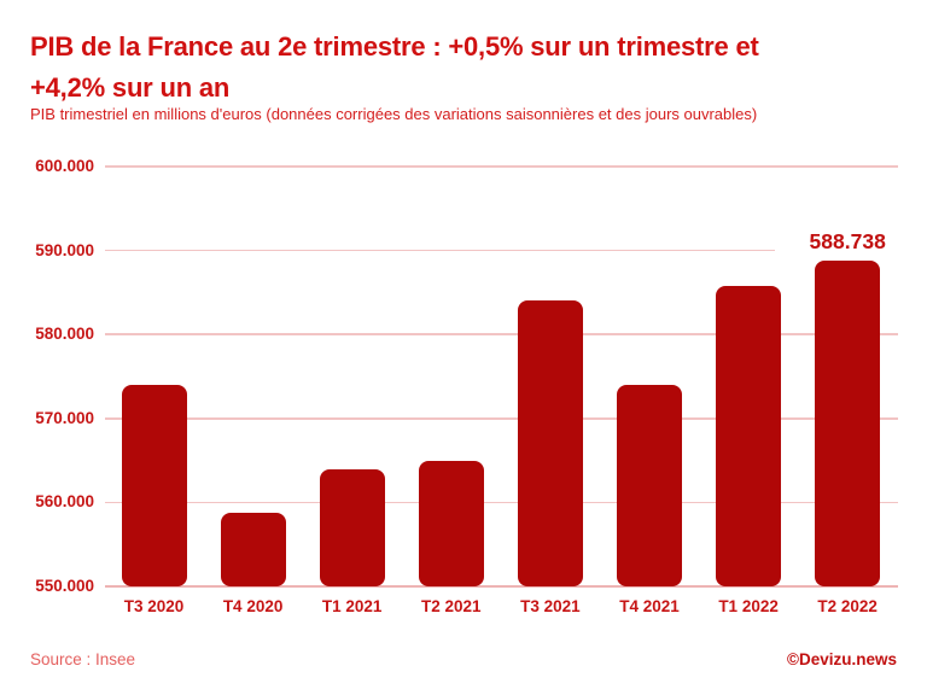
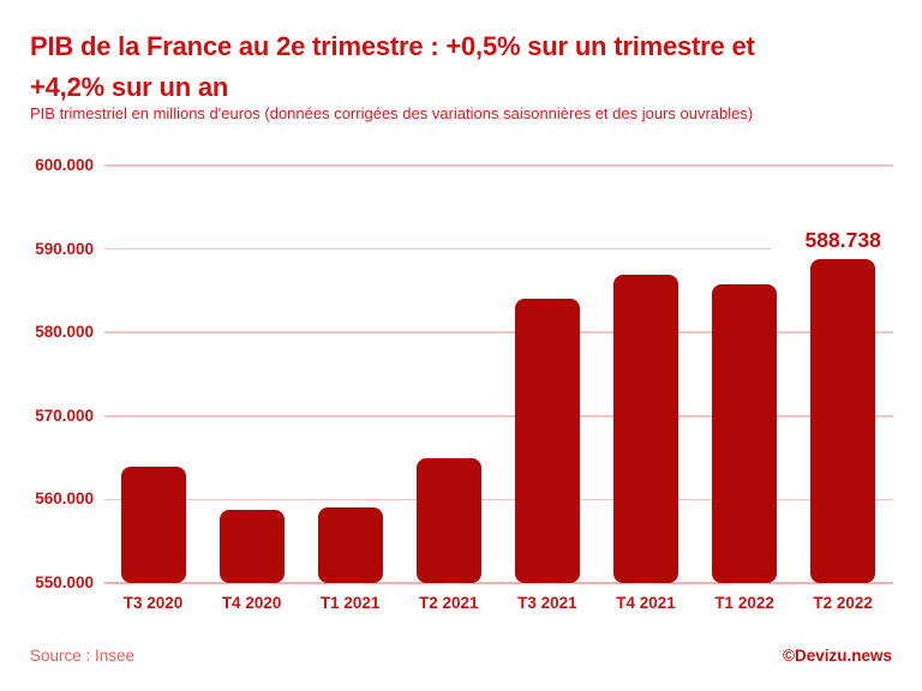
T3 2020: 574000 -> 564000
T1 2021: 564000 -> 559000
T4 2021: 574000 -> 587000
